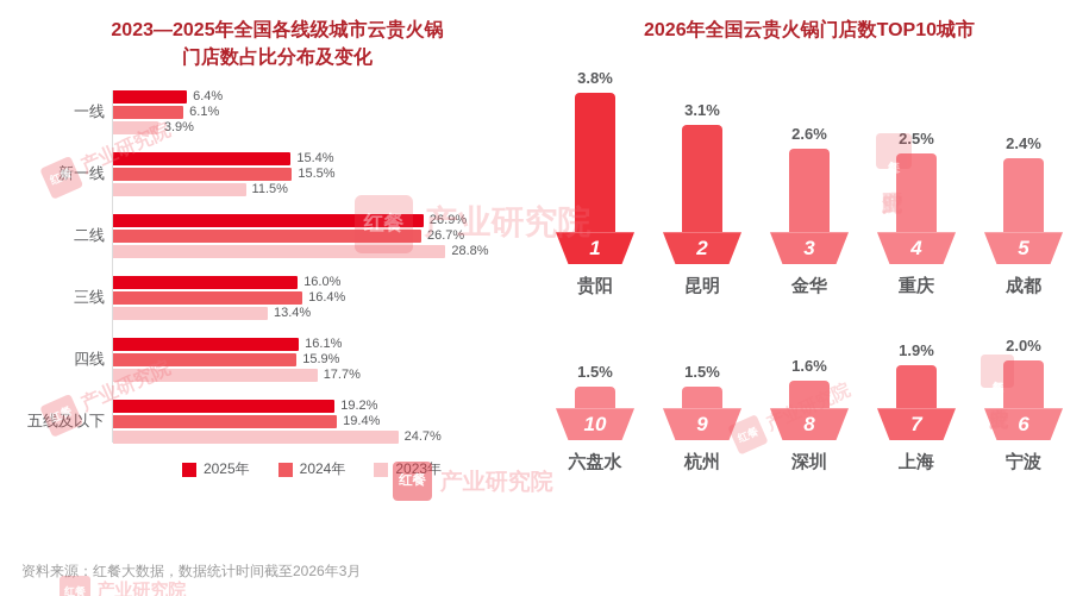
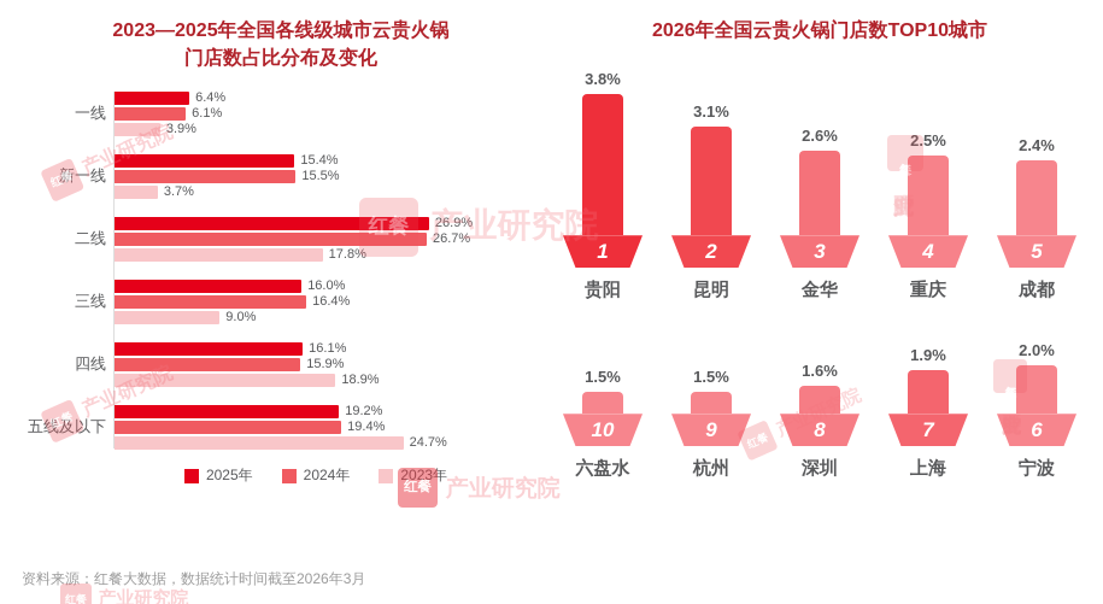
2023—2025年全国各线级城市云贵火锅门店数占比分布及变化/2023年/新一线: 11.5% -> 3.7%
2023—2025年全国各线级城市云贵火锅门店数占比分布及变化/2023年/二线: 28.8% -> 17.8%
2023—2025年全国各线级城市云贵火锅门店数占比分布及变化/2023年/三线: 13.4% -> 9.0%
2023—2025年全国各线级城市云贵火锅门店数占比分布及变化/2023年/四线: 17.7% -> 18.9%
